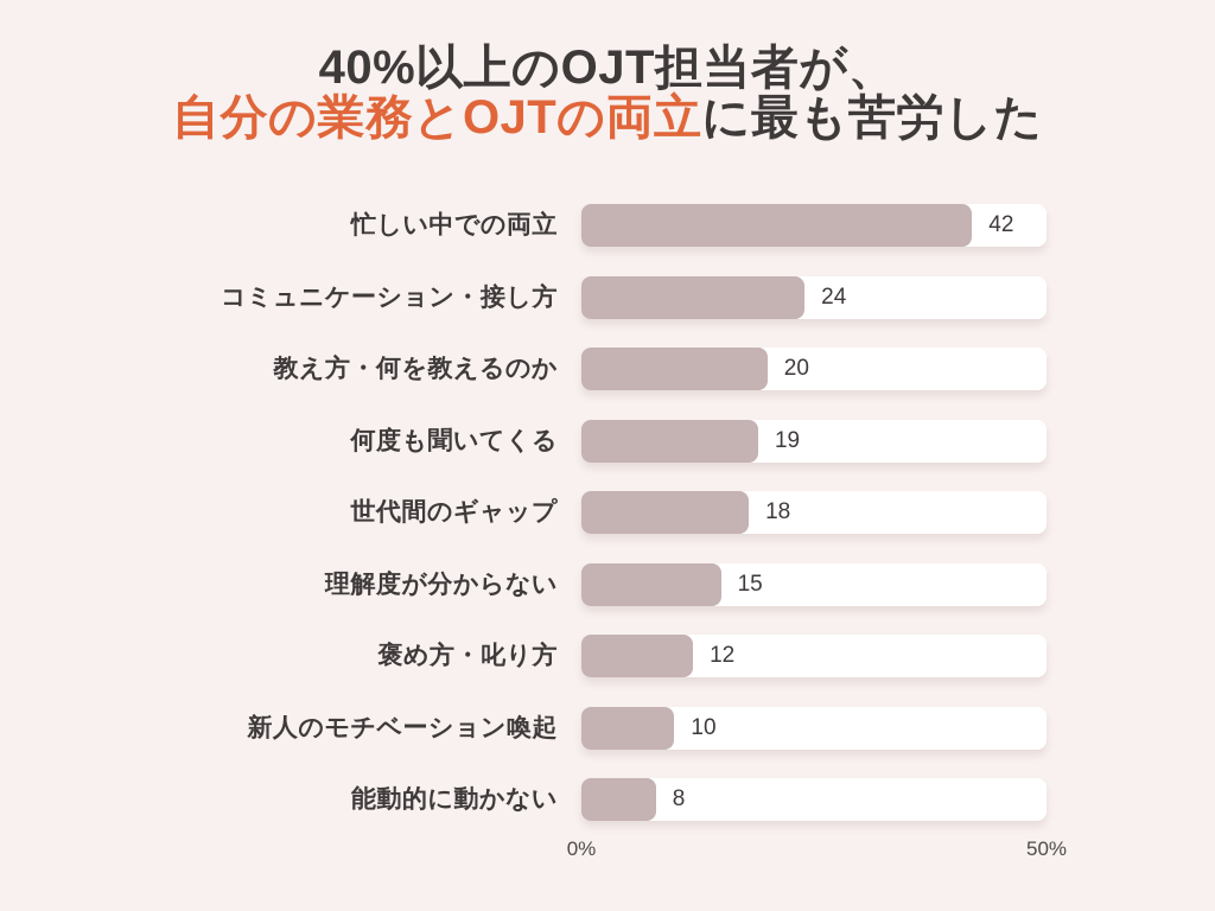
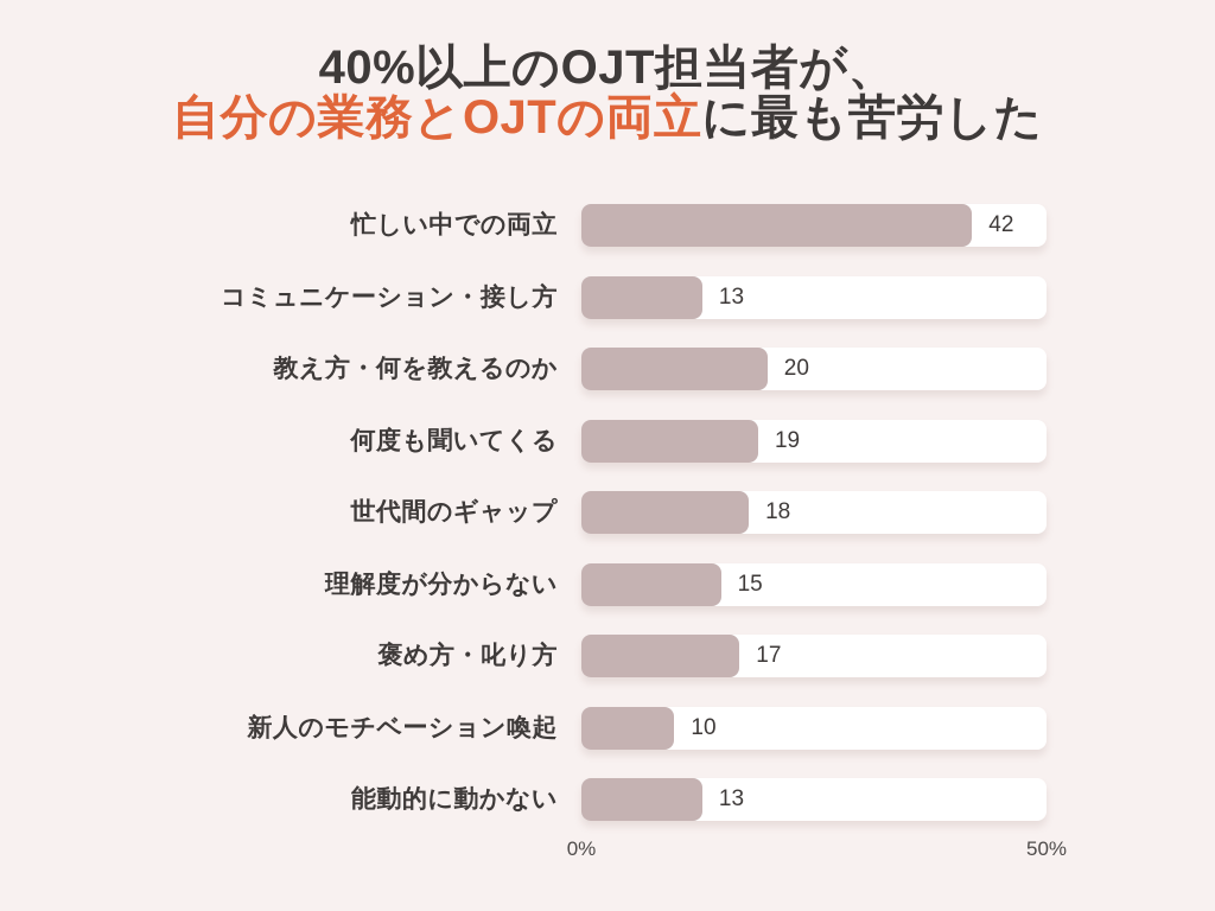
コミュニケーション・接し方: 24 -> 13
褒め方・叱り方: 12 -> 17
能動的に動かない: 8 -> 13
